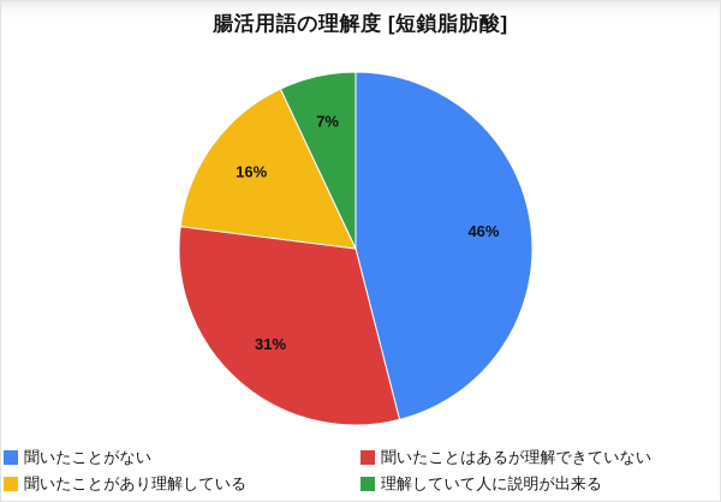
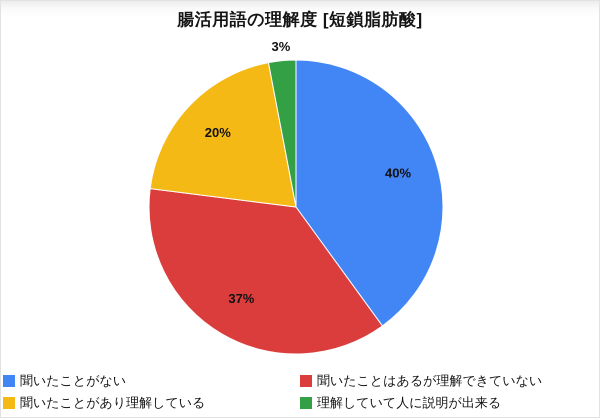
聞いたことがない: 46% -> 40%
聞いたことはあるが理解できていない: 31% -> 37%
聞いたことがあり理解している: 16% -> 20%
理解していて人に説明が出来る: 7% -> 3%
